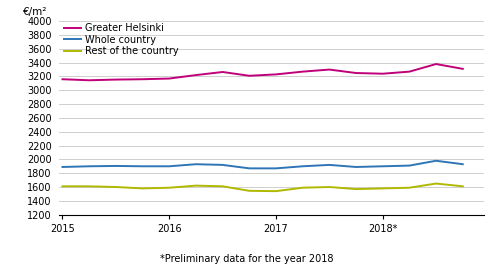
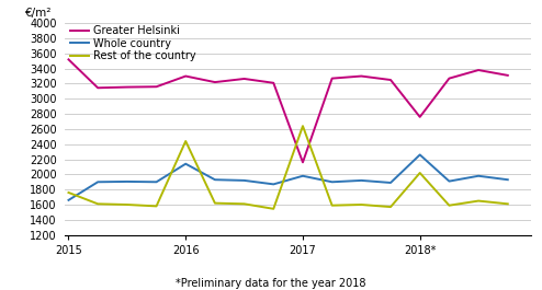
Greater Helsinki/2015: 3160 -> 3520
Whole country/2015: 1890 -> 1660
Rest of the country/2015: 1610 -> 1760
Greater Helsinki/2016: 3170 -> 3300
Whole country/2016: 1900 -> 2140
Rest of the country/2016: 1590 -> 2440
Greater Helsinki/2017: 3230 -> 2160
Whole country/2017: 1870 -> 1980
Rest of the country/2017: 1540 -> 2640
Greater Helsinki/2018*: 3240 -> 2760
Whole country/2018*: 1900 -> 2260
Rest of the country/2018*: 1580 -> 2020
